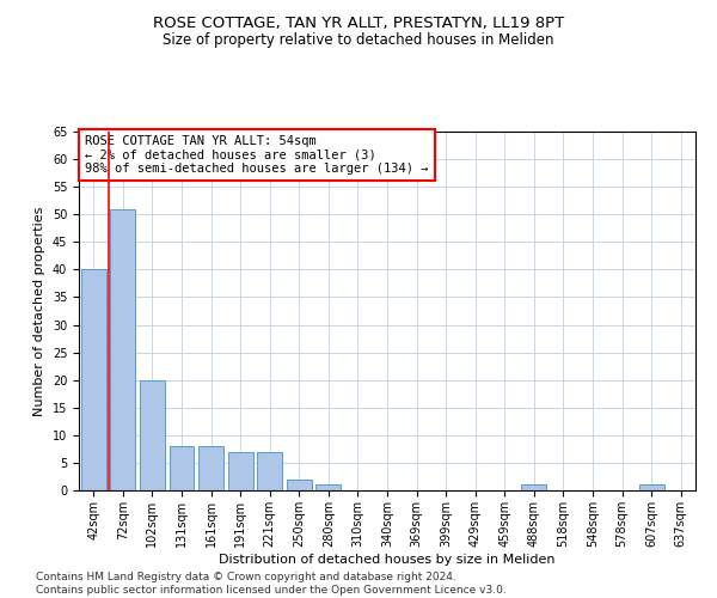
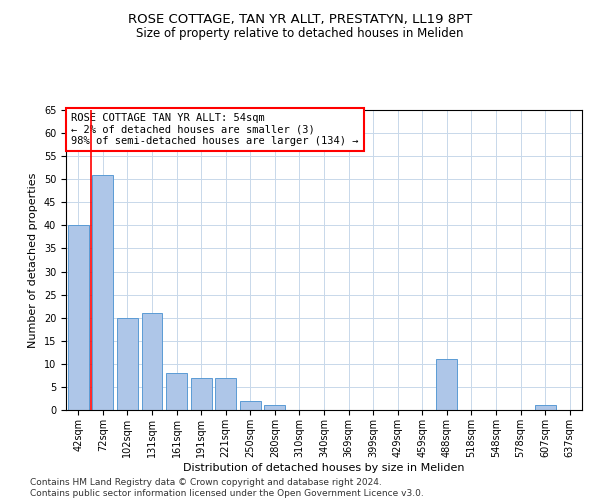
131sqm: 8 -> 21
488sqm: 1 -> 11
